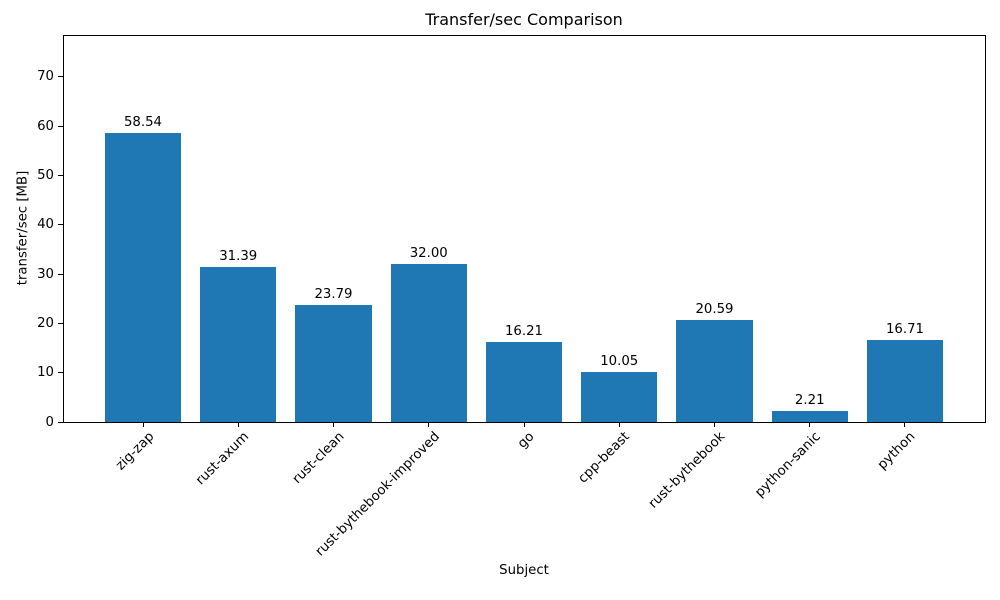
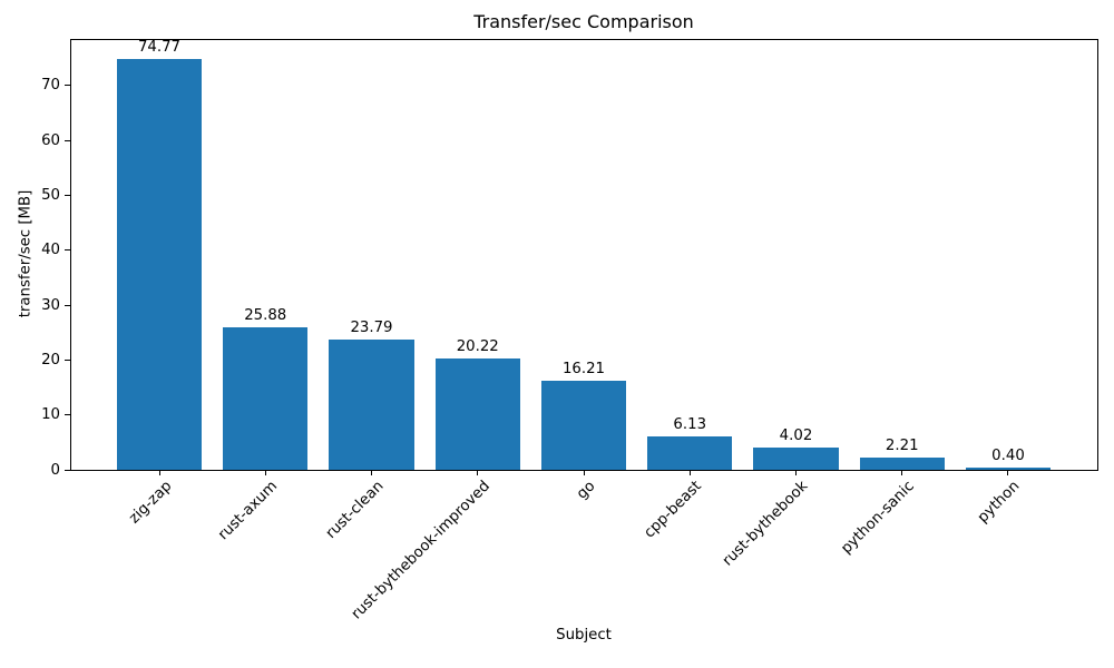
zig-zap: 58.54 -> 74.77
rust-axum: 31.39 -> 25.88
rust-bythebook-improved: 32.00 -> 20.22
cpp-beast: 10.05 -> 6.13
rust-bythebook: 20.59 -> 4.02
python: 16.71 -> 0.40
